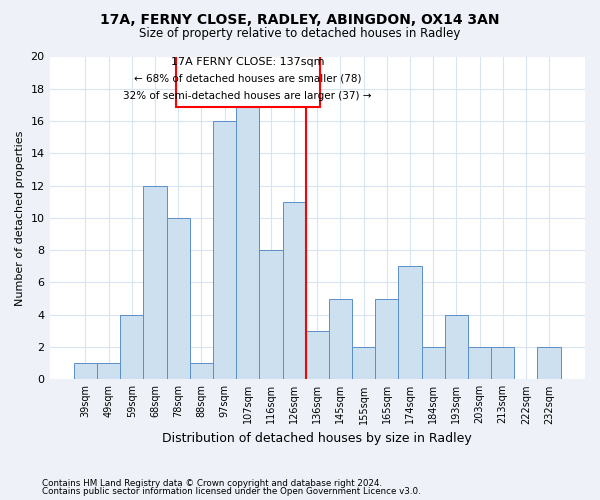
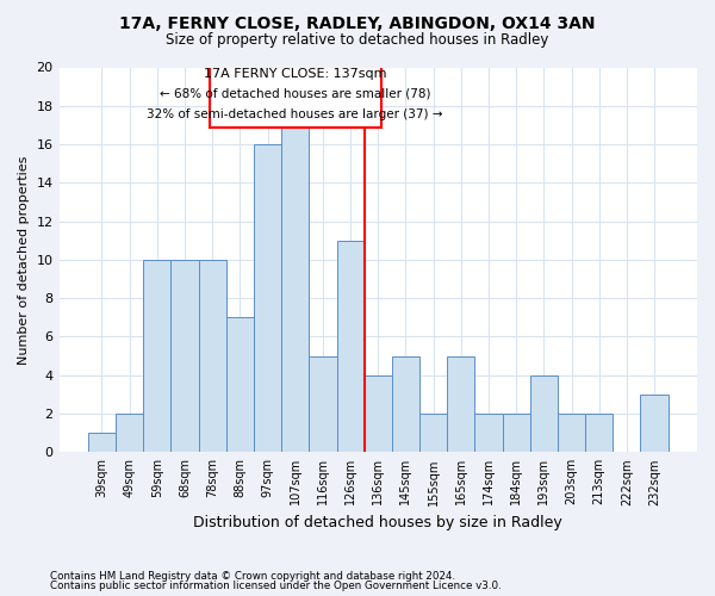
49sqm: 1 -> 2
59sqm: 4 -> 10
68sqm: 12 -> 10
88sqm: 1 -> 7
116sqm: 8 -> 5
136sqm: 3 -> 4
174sqm: 7 -> 2
232sqm: 2 -> 3
